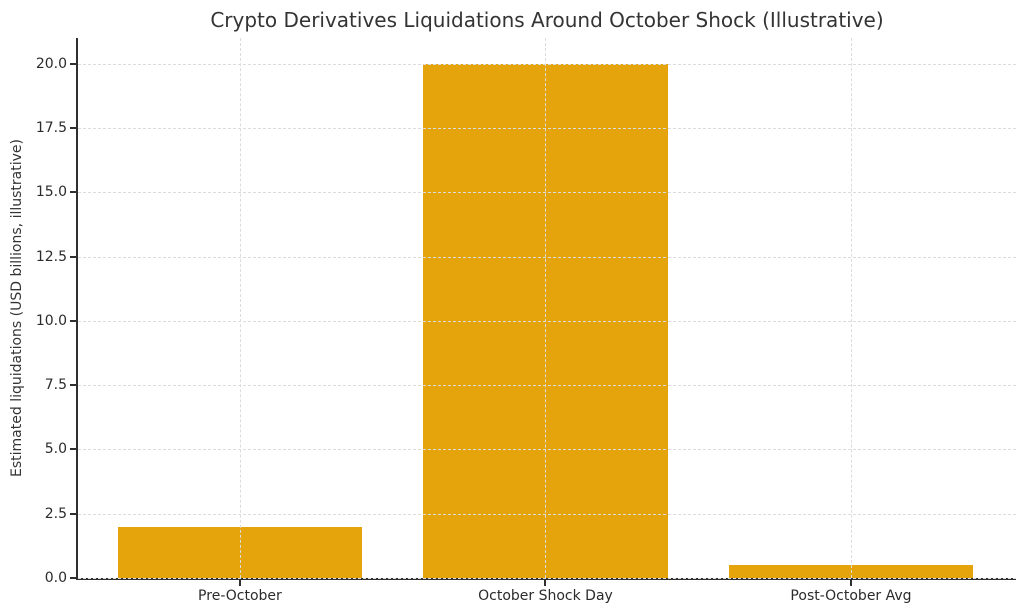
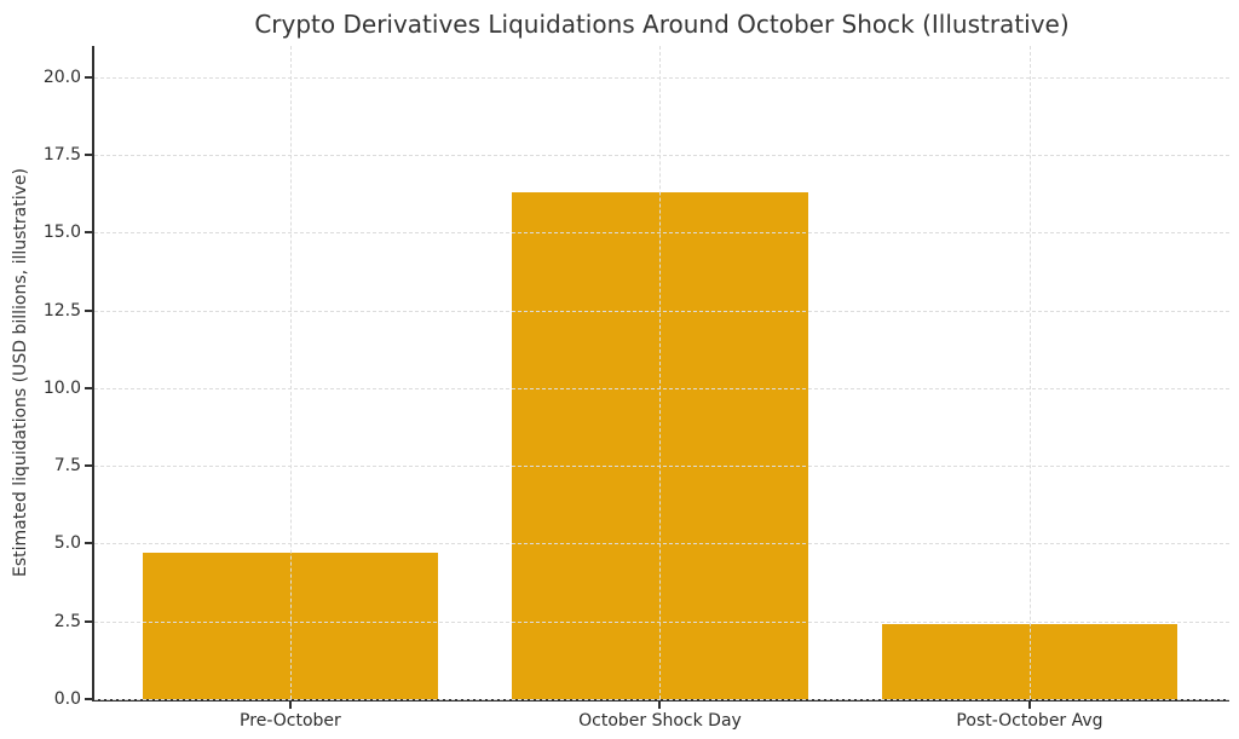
Pre-October: 2.0 -> 4.7
October Shock Day: 20.0 -> 16.3
Post-October Avg: 0.5 -> 2.4
